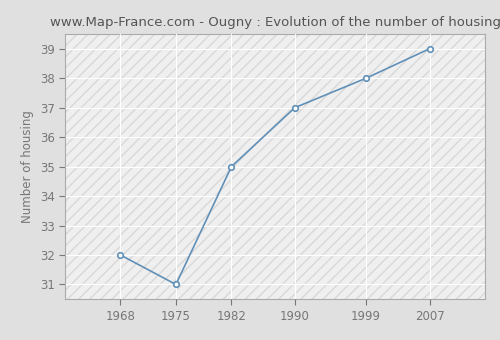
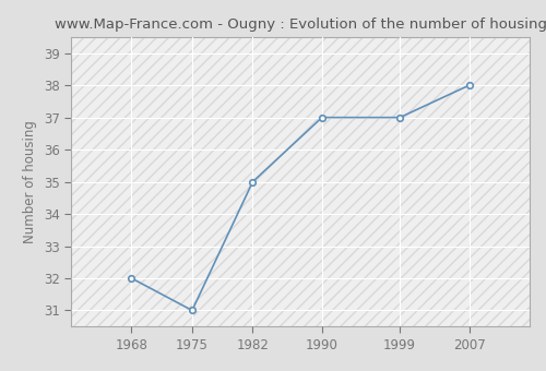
1999: 38 -> 37
2007: 39 -> 38
